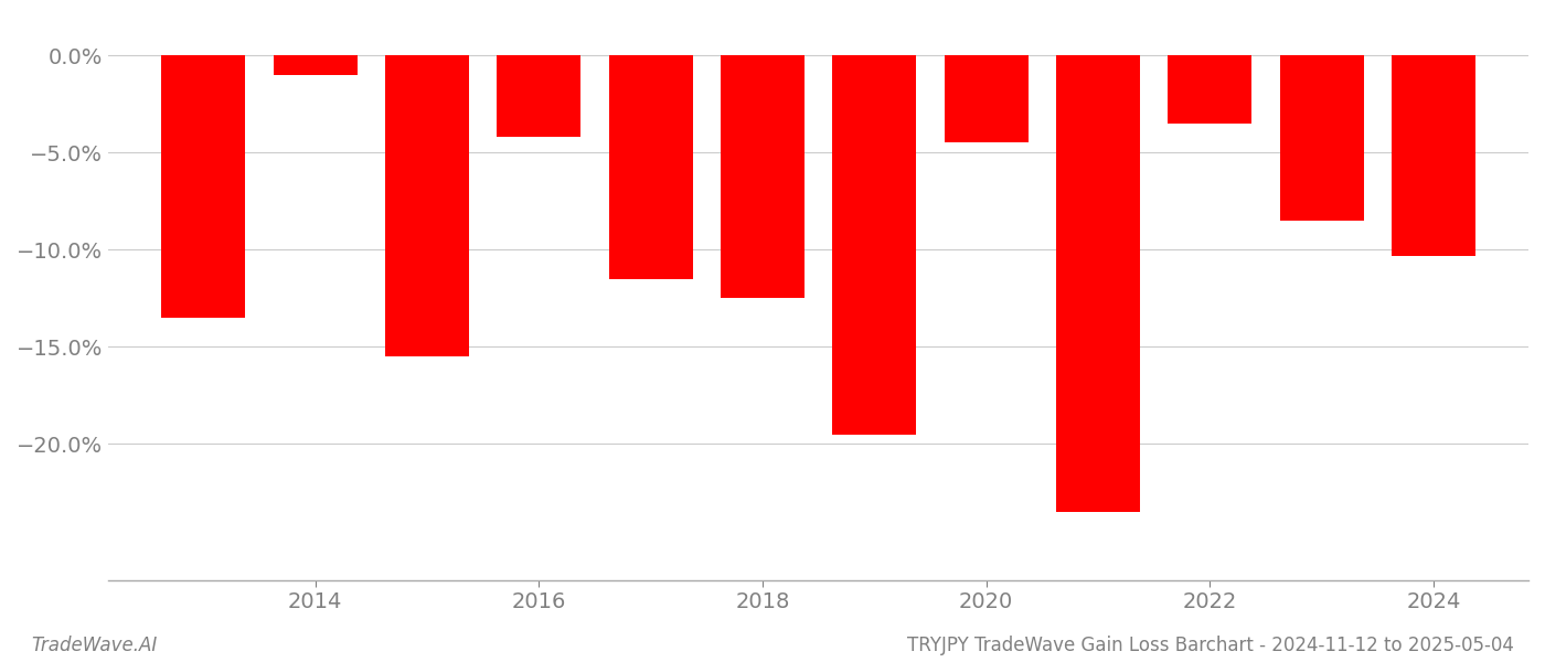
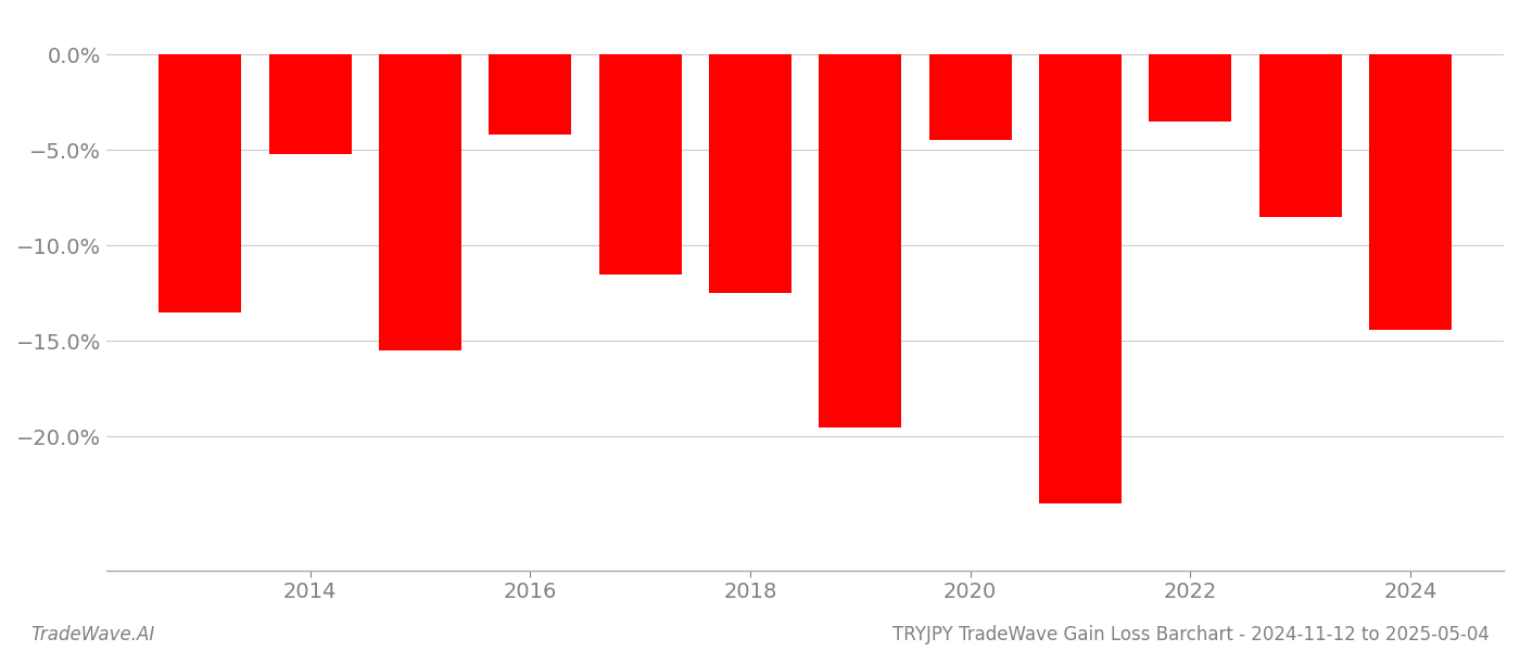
2014: -1.0% -> -5.2%
2024: -10.3% -> -14.4%
